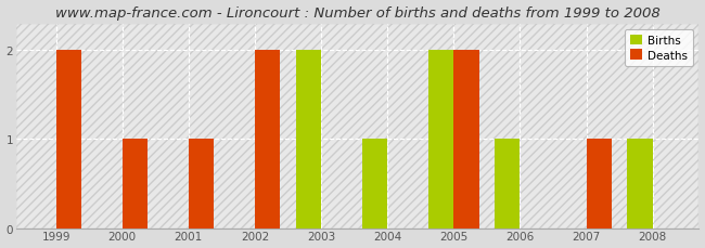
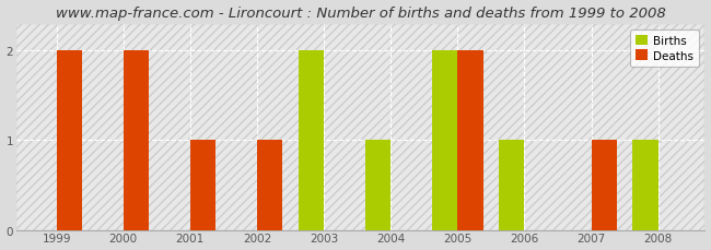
Deaths/2000: 1 -> 2
Deaths/2002: 2 -> 1
